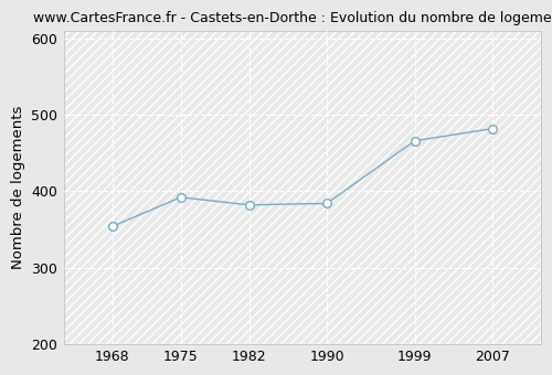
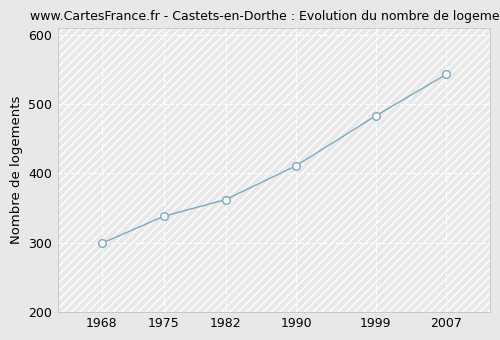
1968: 354 -> 299
1975: 392 -> 338
1982: 382 -> 362
1990: 384 -> 411
1999: 466 -> 483
2007: 482 -> 543
